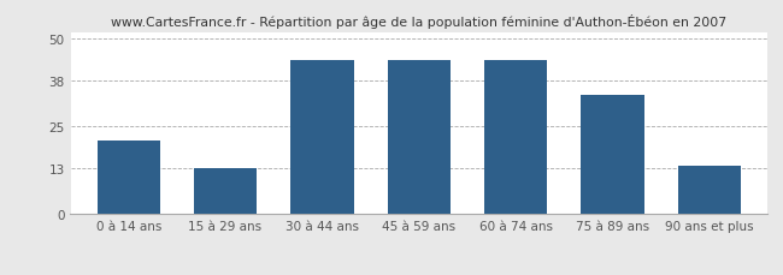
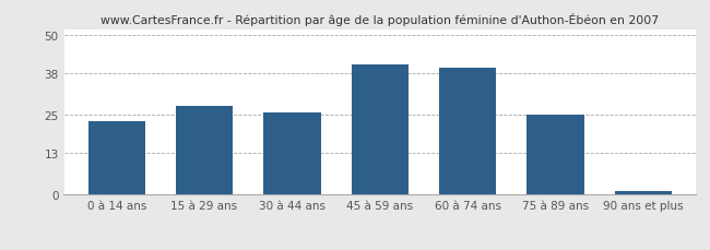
0 à 14 ans: 21 -> 23
15 à 29 ans: 13 -> 28
30 à 44 ans: 44 -> 26
45 à 59 ans: 44 -> 41
60 à 74 ans: 44 -> 40
75 à 89 ans: 34 -> 25
90 ans et plus: 14 -> 1
